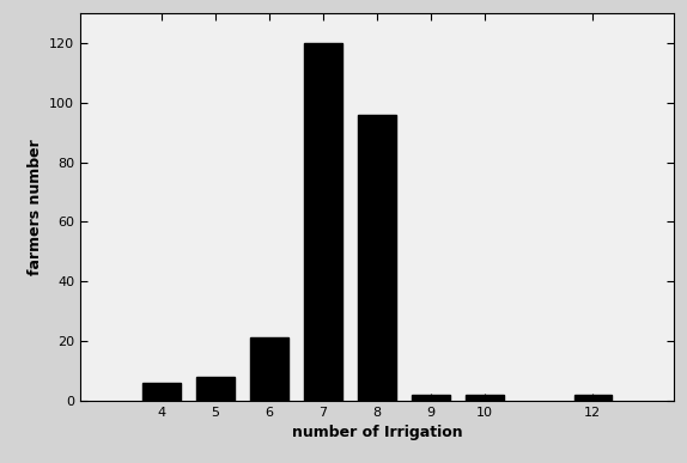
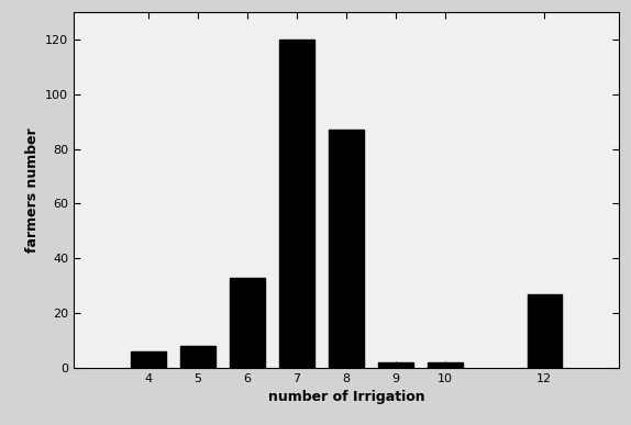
6: 21 -> 33
8: 96 -> 87
12: 2 -> 27
